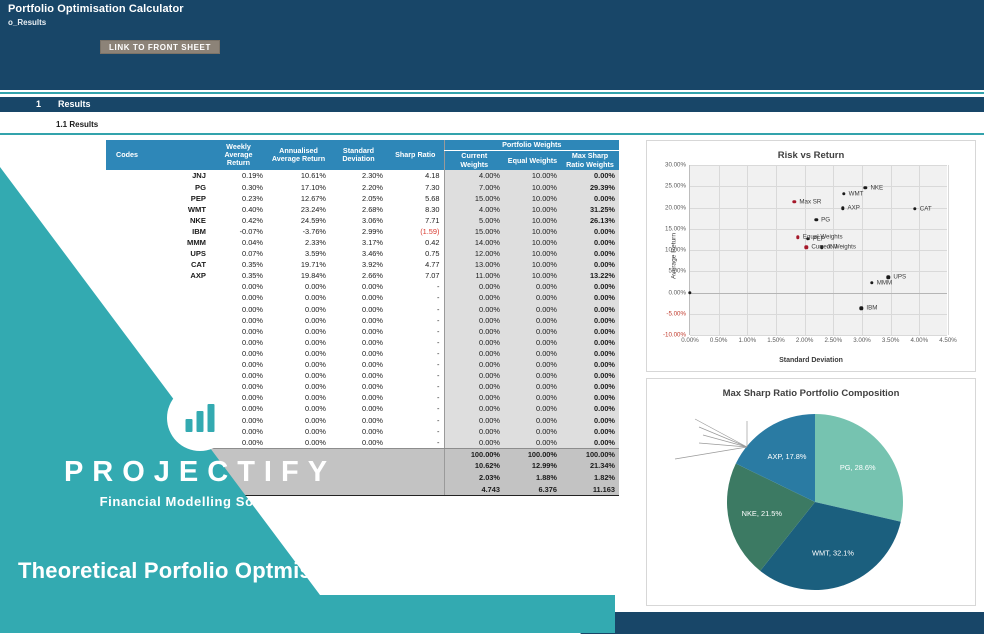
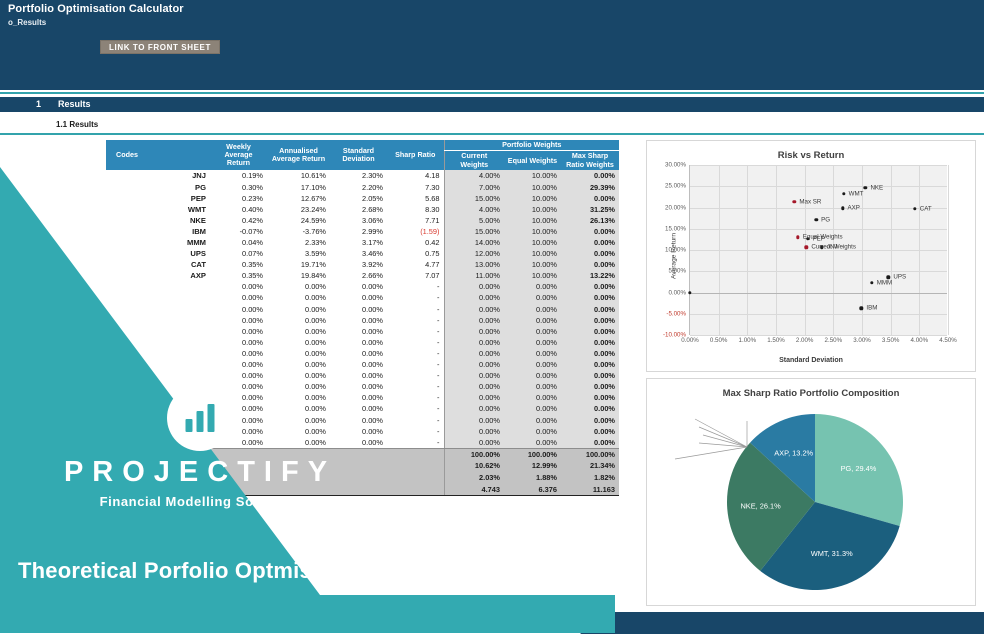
Max Sharp Ratio Portfolio Composition/PG: 28.6% -> 29.4%
Max Sharp Ratio Portfolio Composition/WMT: 32.1% -> 31.3%
Max Sharp Ratio Portfolio Composition/NKE: 21.5% -> 26.1%
Max Sharp Ratio Portfolio Composition/AXP: 17.8% -> 13.2%
